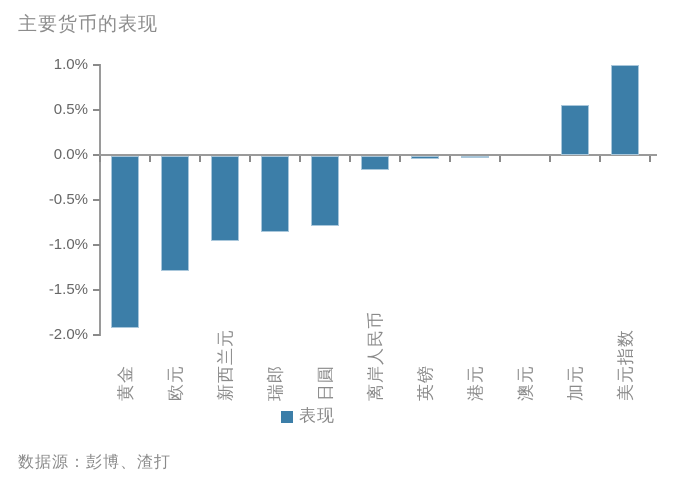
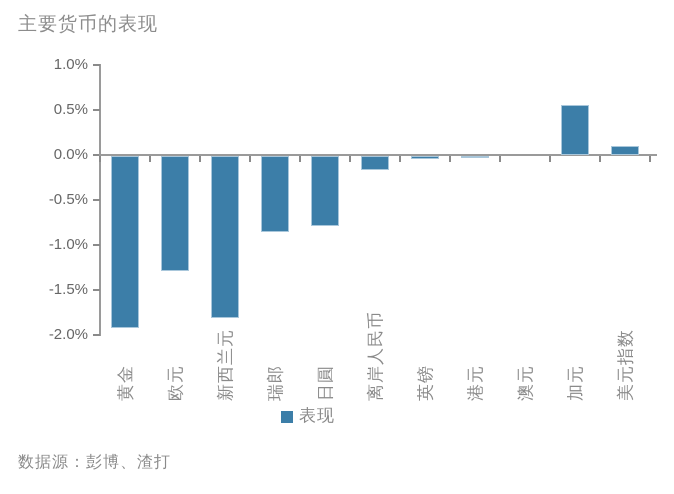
新西兰元: -0.9% -> -1.8%
美元指数: 1.0% -> 0.1%
